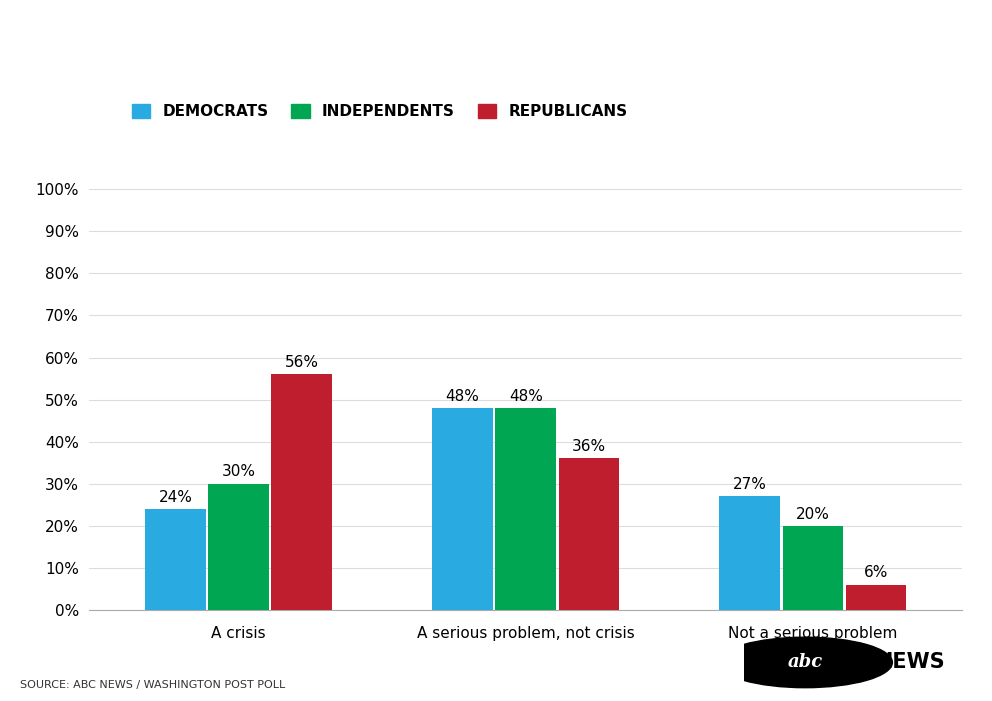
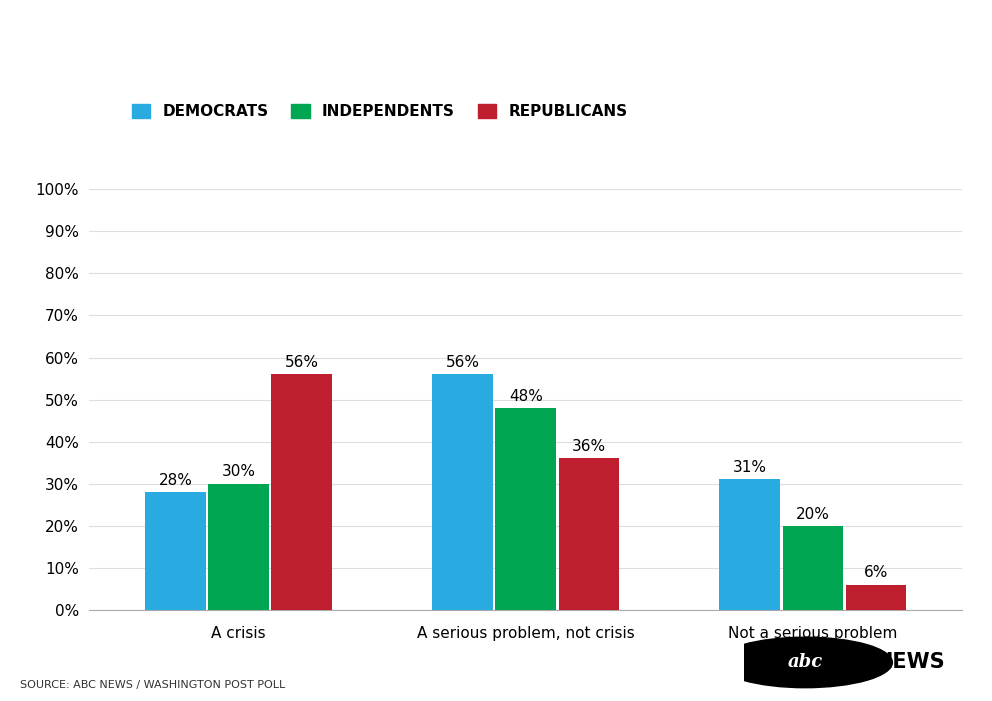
DEMOCRATS/A crisis: 24% -> 28%
DEMOCRATS/A serious problem, not crisis: 48% -> 56%
DEMOCRATS/Not a serious problem: 27% -> 31%
